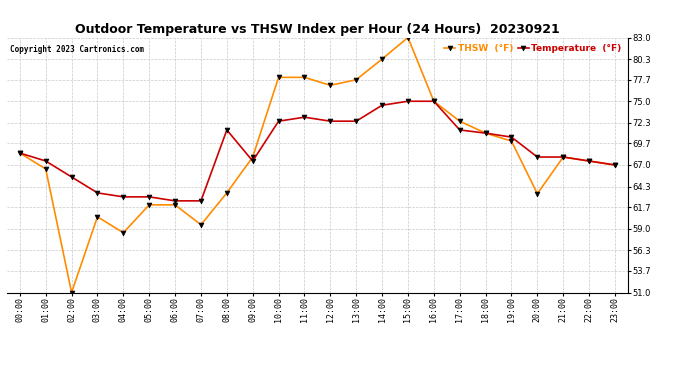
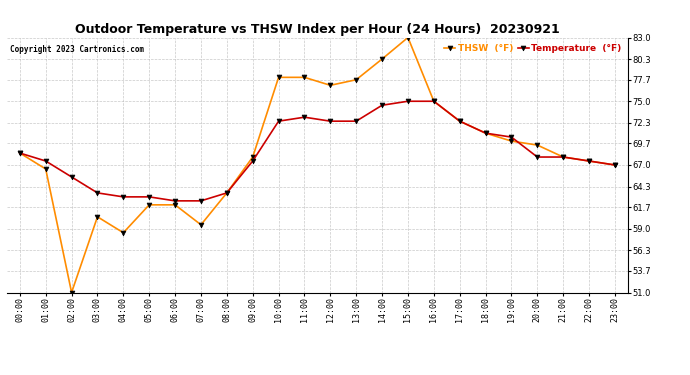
Temperature (°F)/08:00: 71.4 -> 63.5
Temperature (°F)/17:00: 71.4 -> 72.5
THSW (°F)/20:00: 63.4 -> 69.5
